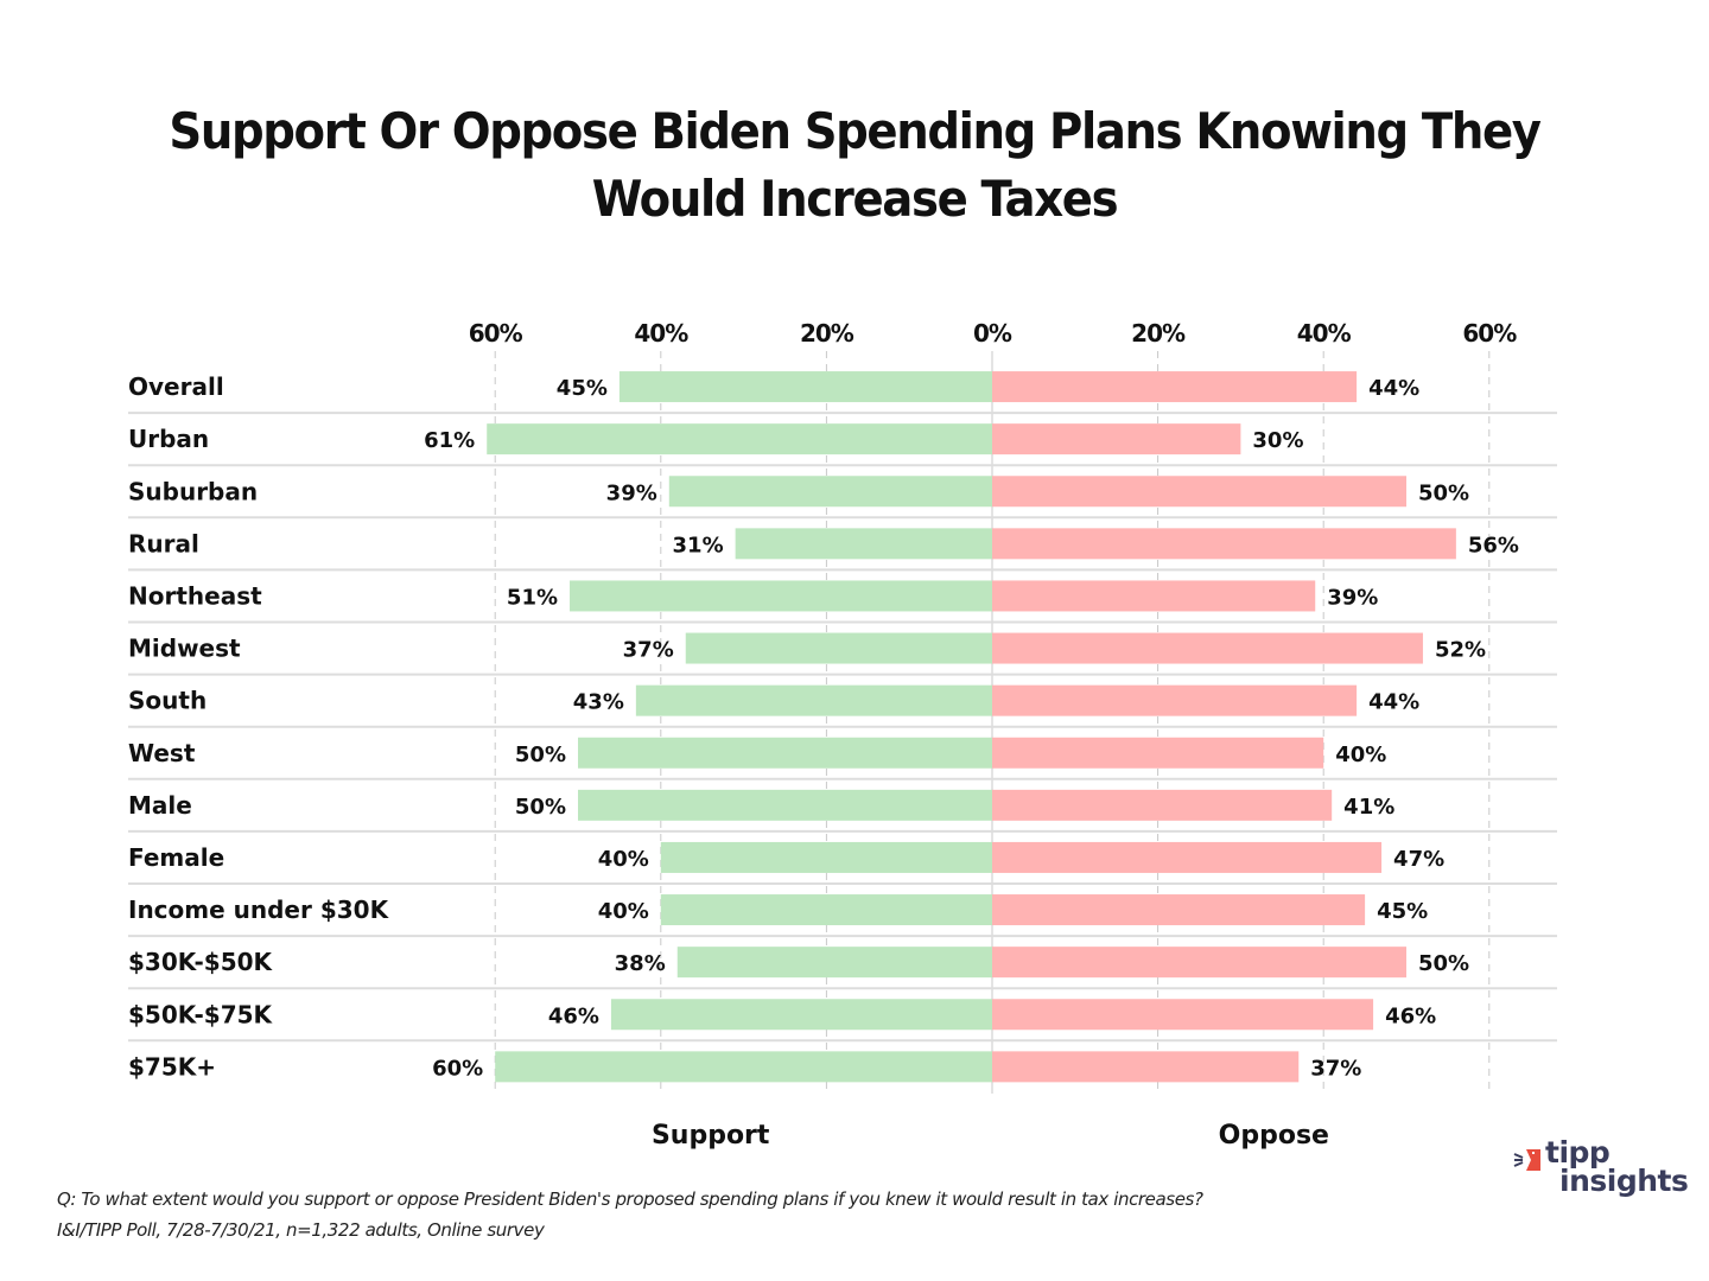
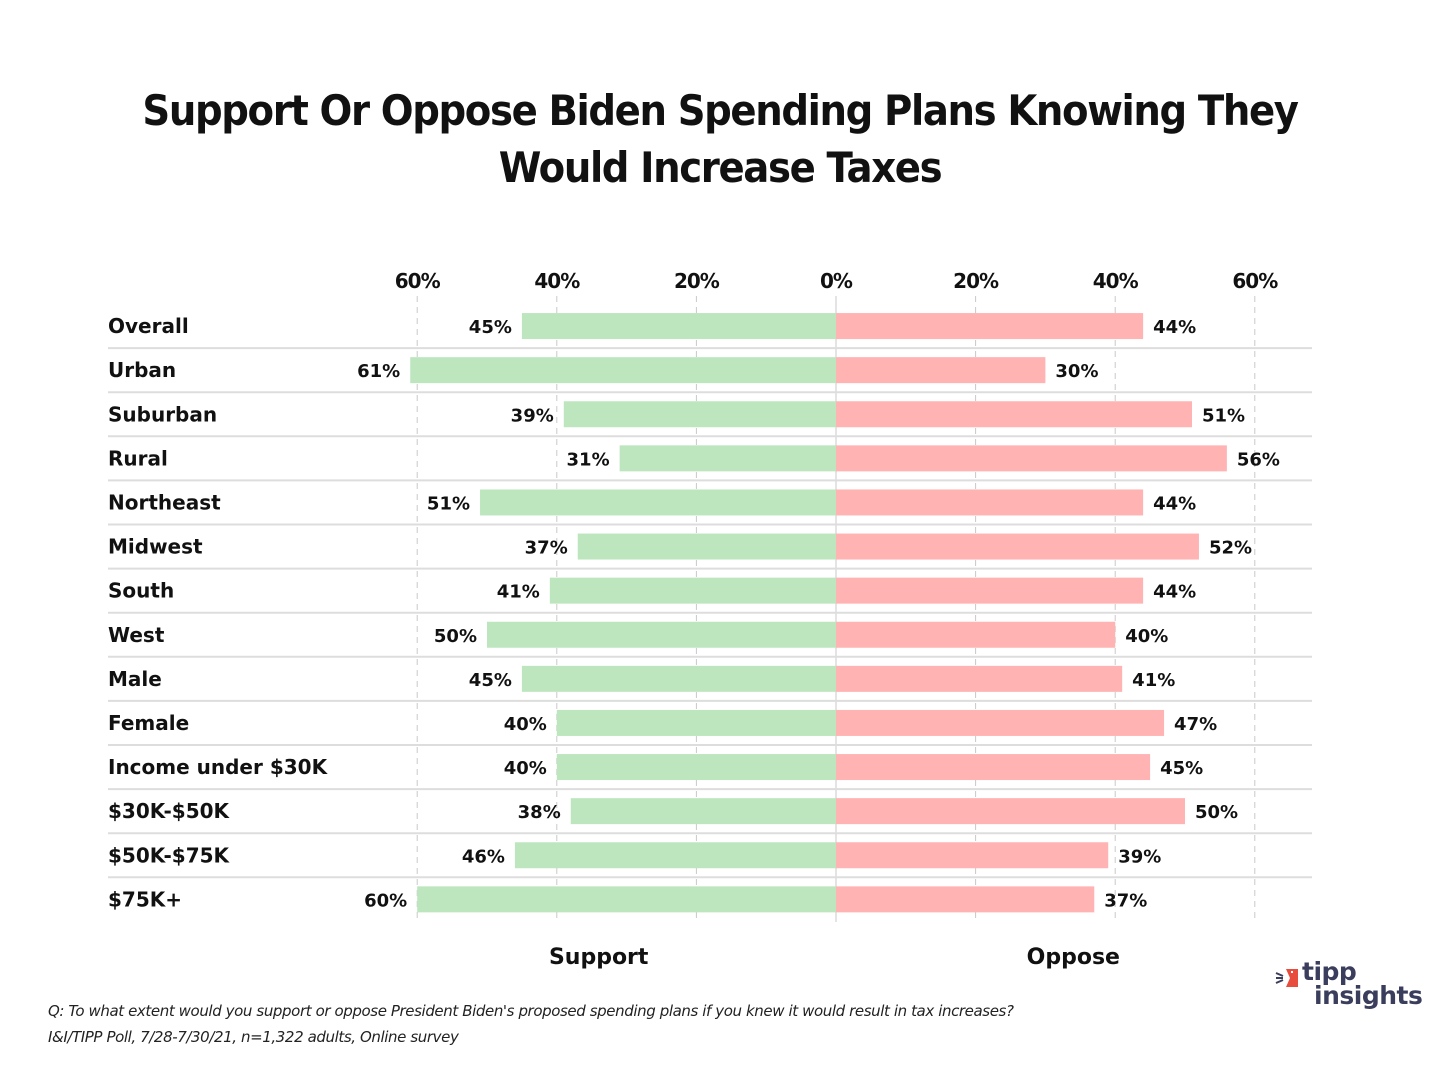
Oppose/Suburban: 50% -> 51%
Oppose/Northeast: 39% -> 44%
Support/South: 43% -> 41%
Support/Male: 50% -> 45%
Oppose/$50K-$75K: 46% -> 39%
